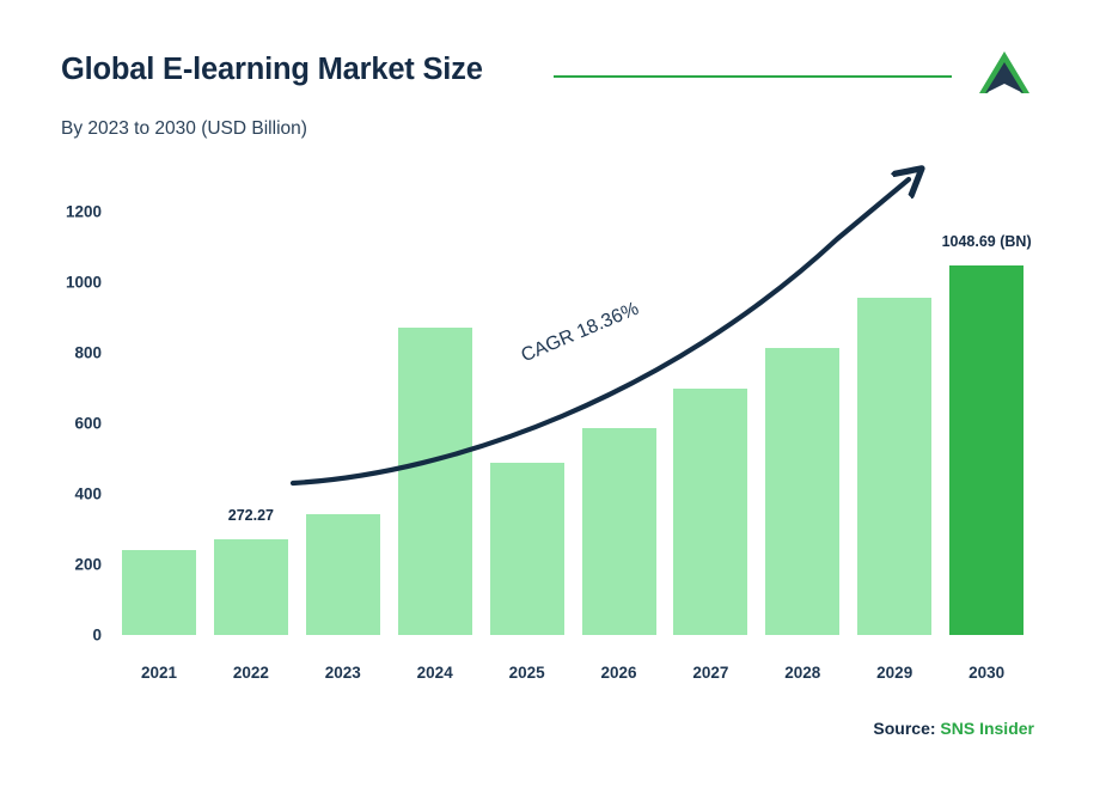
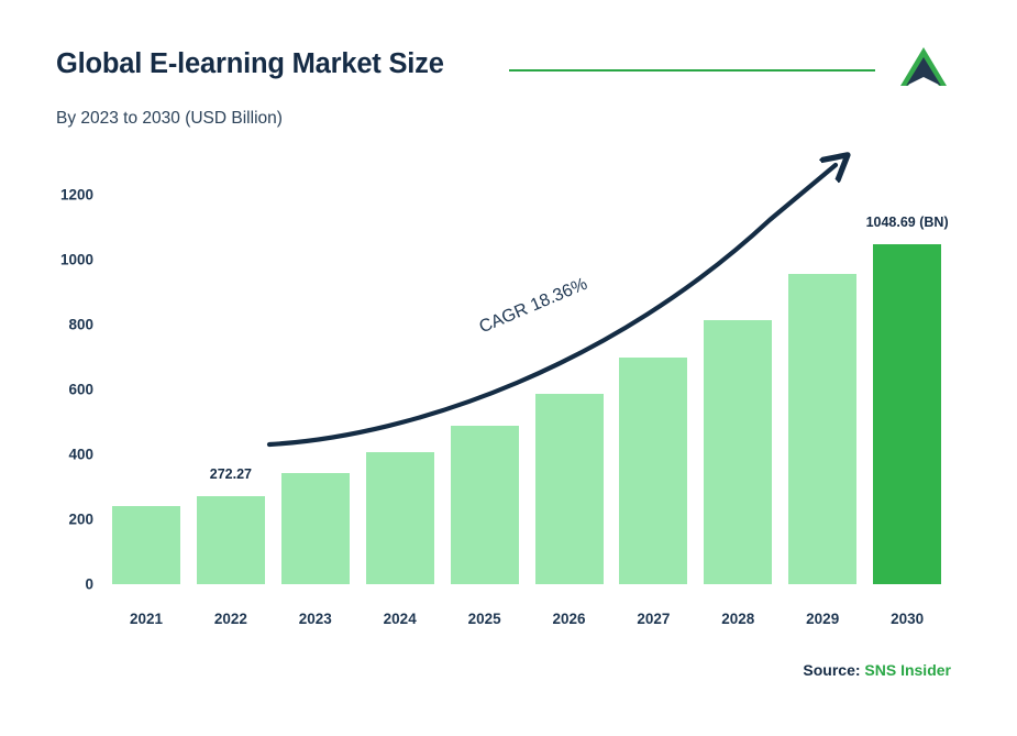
2024: 870 -> 410
